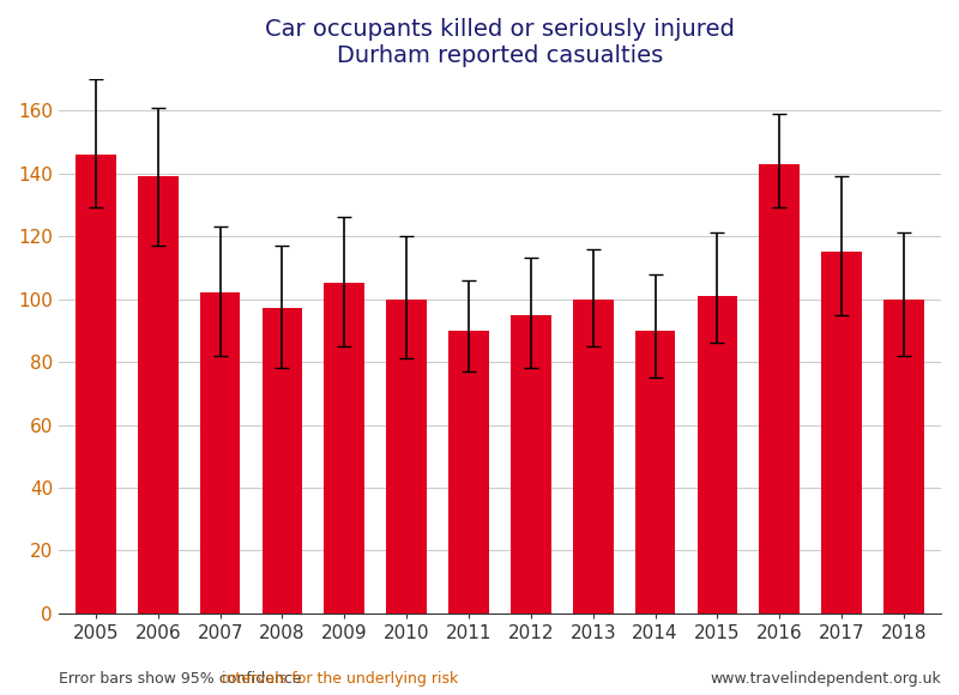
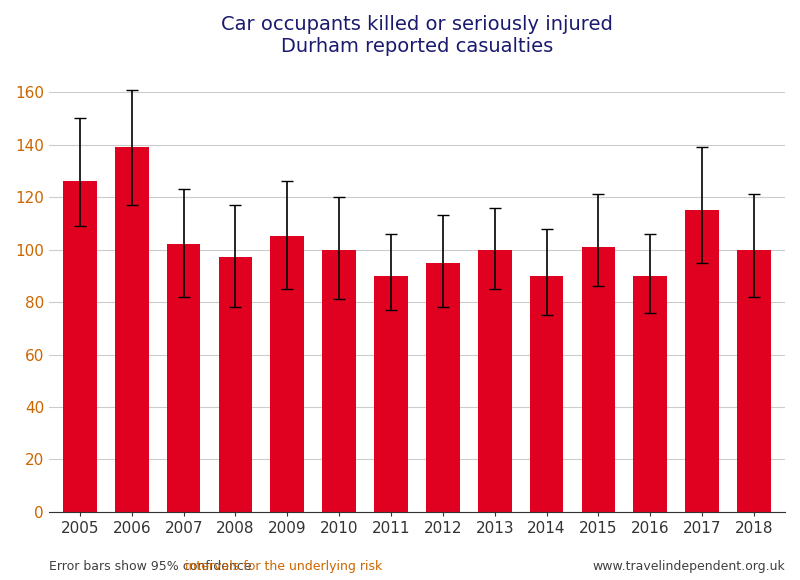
2005: 146 -> 126
2016: 143 -> 90
